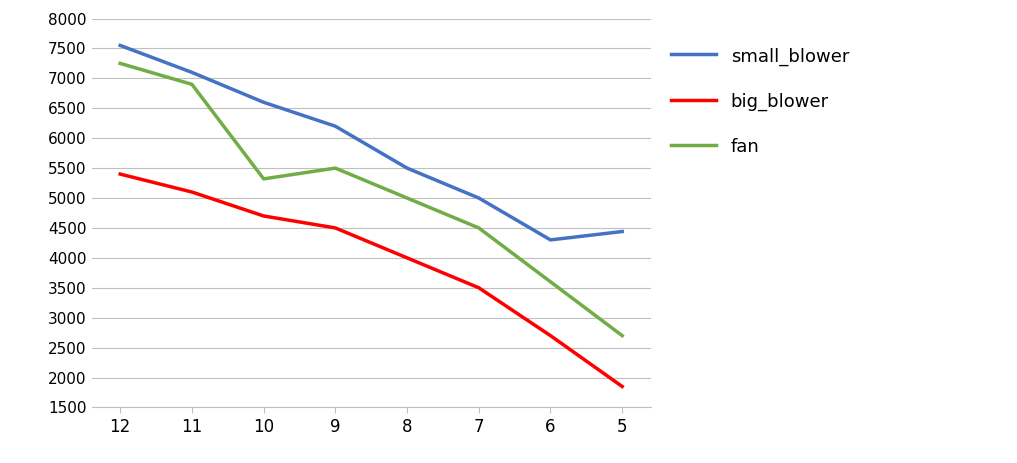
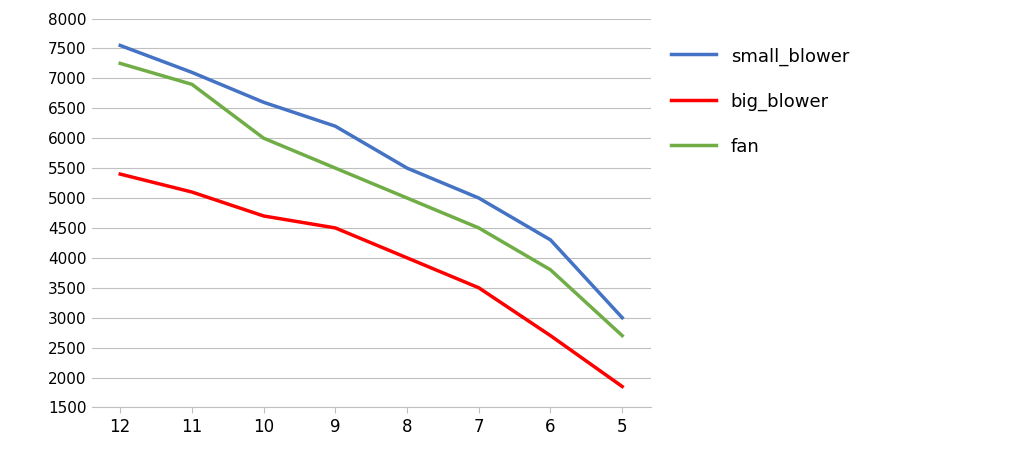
fan/10: 5320 -> 6000
fan/6: 3600 -> 3800
small_blower/5: 4440 -> 3000
